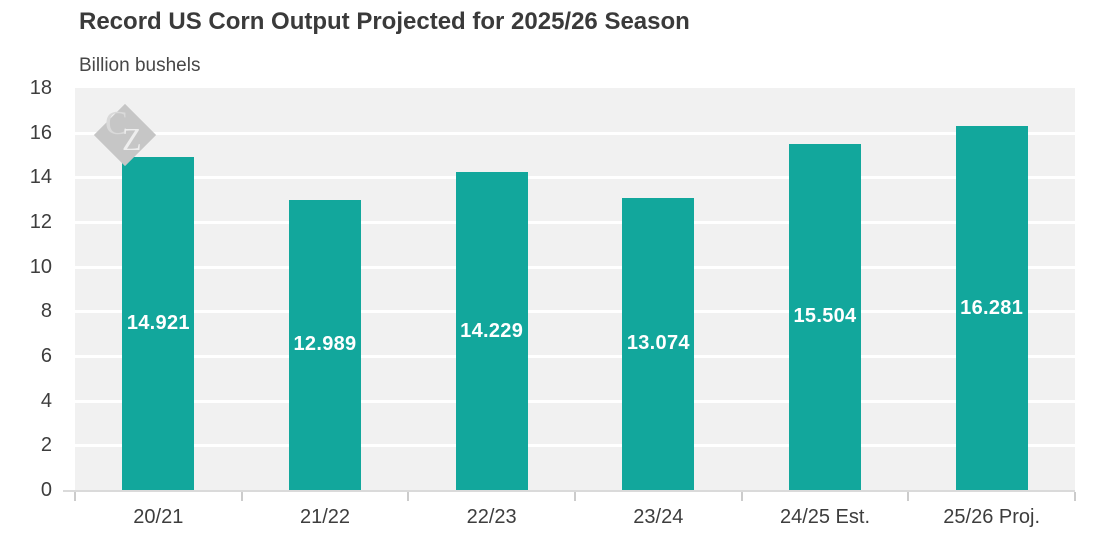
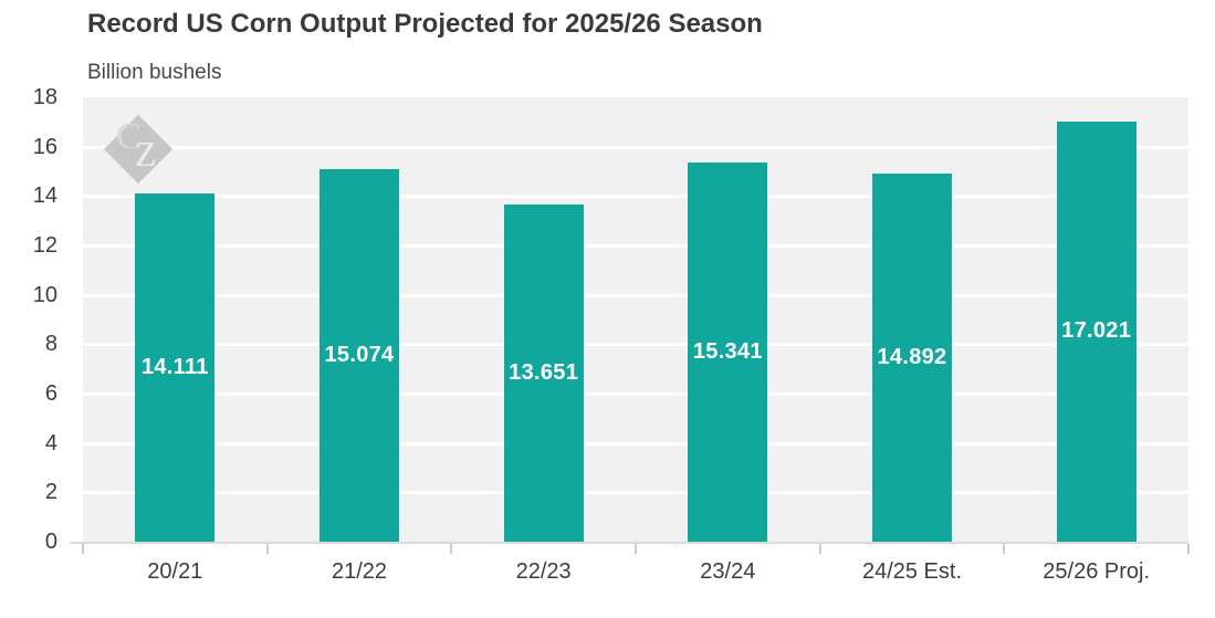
20/21: 14.921 -> 14.111
21/22: 12.989 -> 15.074
22/23: 14.229 -> 13.651
23/24: 13.074 -> 15.341
24/25 Est.: 15.504 -> 14.892
25/26 Proj.: 16.281 -> 17.021
